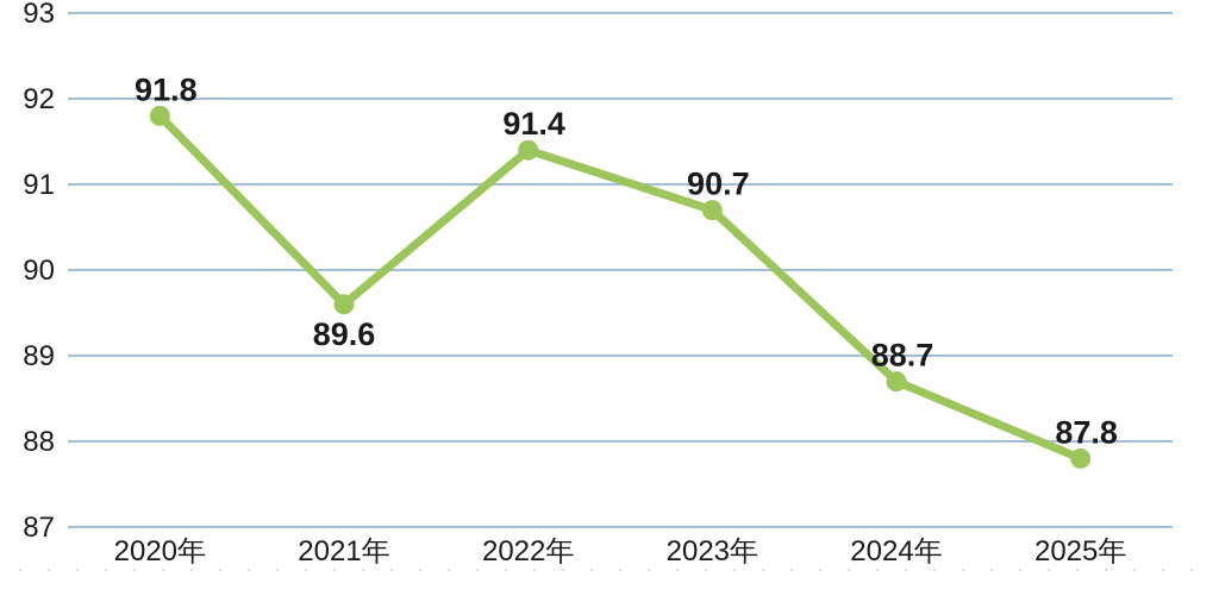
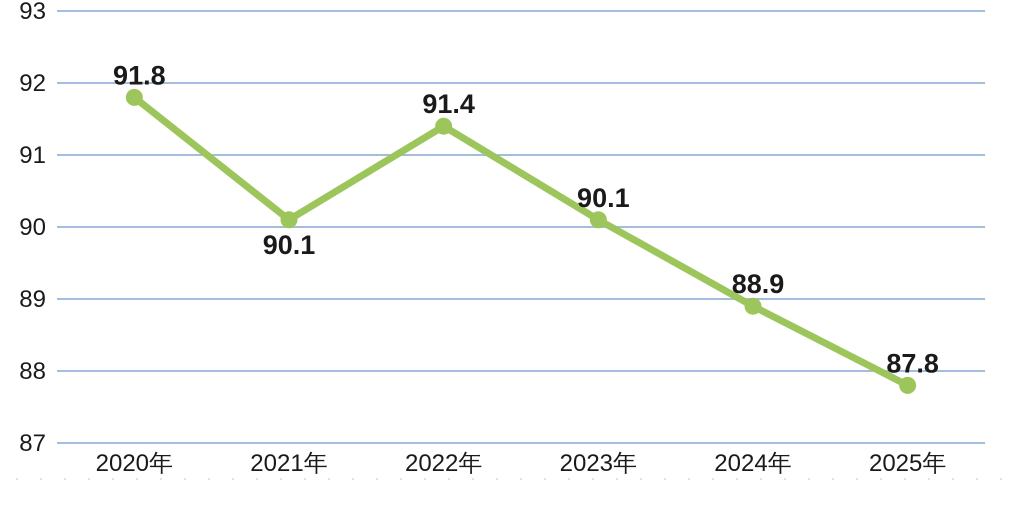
2021年: 89.6 -> 90.1
2023年: 90.7 -> 90.1
2024年: 88.7 -> 88.9
